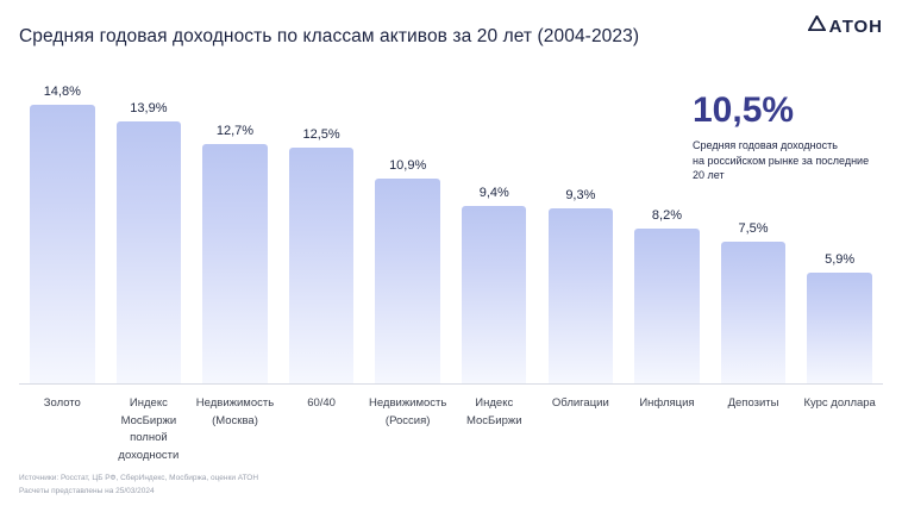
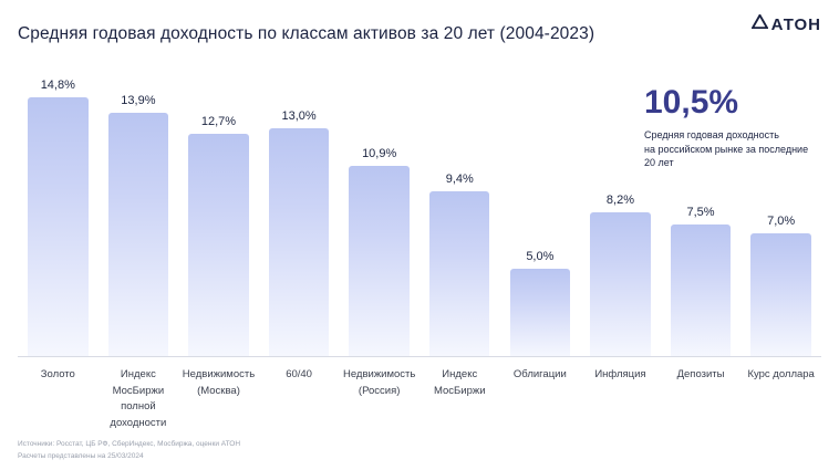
60/40: 12,5% -> 13,0%
Облигации: 9,3% -> 5,0%
Курс доллара: 5,9% -> 7,0%
